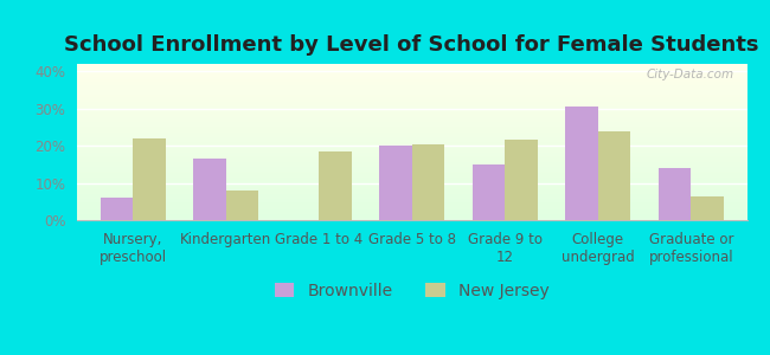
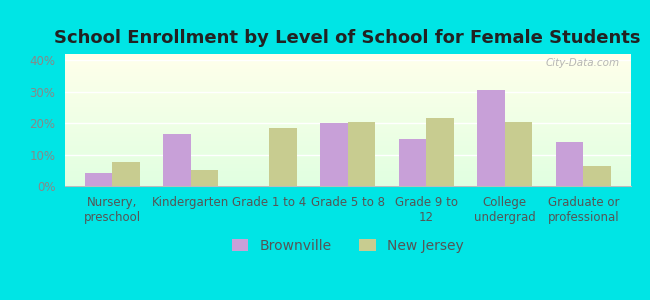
Brownville/Nursery, preschool: 6.0% -> 4.0%
New Jersey/Nursery, preschool: 22.0% -> 7.5%
New Jersey/Kindergarten: 8.0% -> 5.0%
New Jersey/College undergrad: 24.0% -> 20.5%
